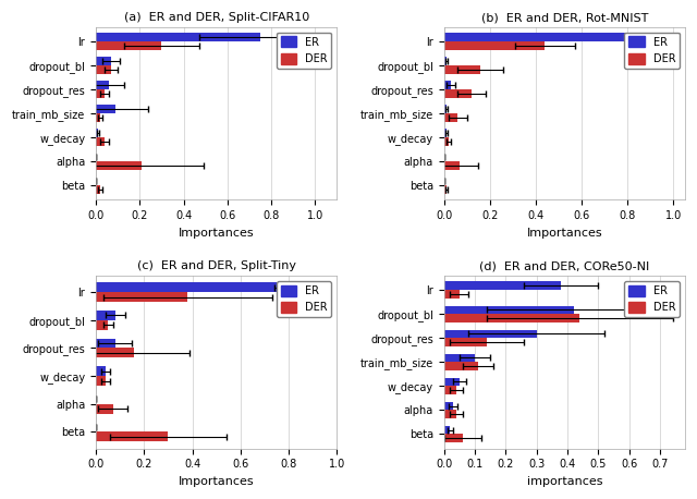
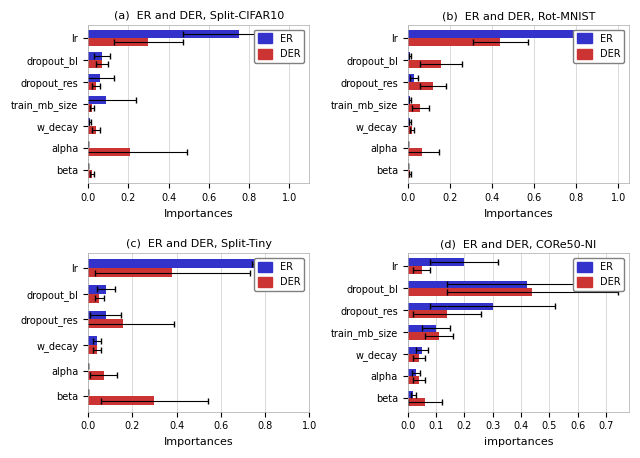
(d) ER and DER, CORe50-NI/ER/lr: 0.38 -> 0.20
